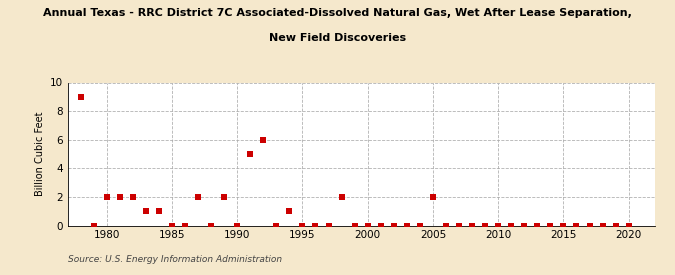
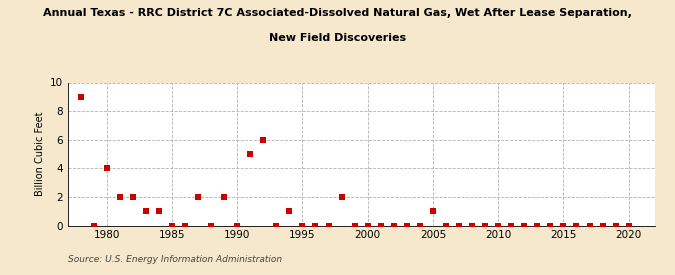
1980: 2 -> 4
2005: 2 -> 1
